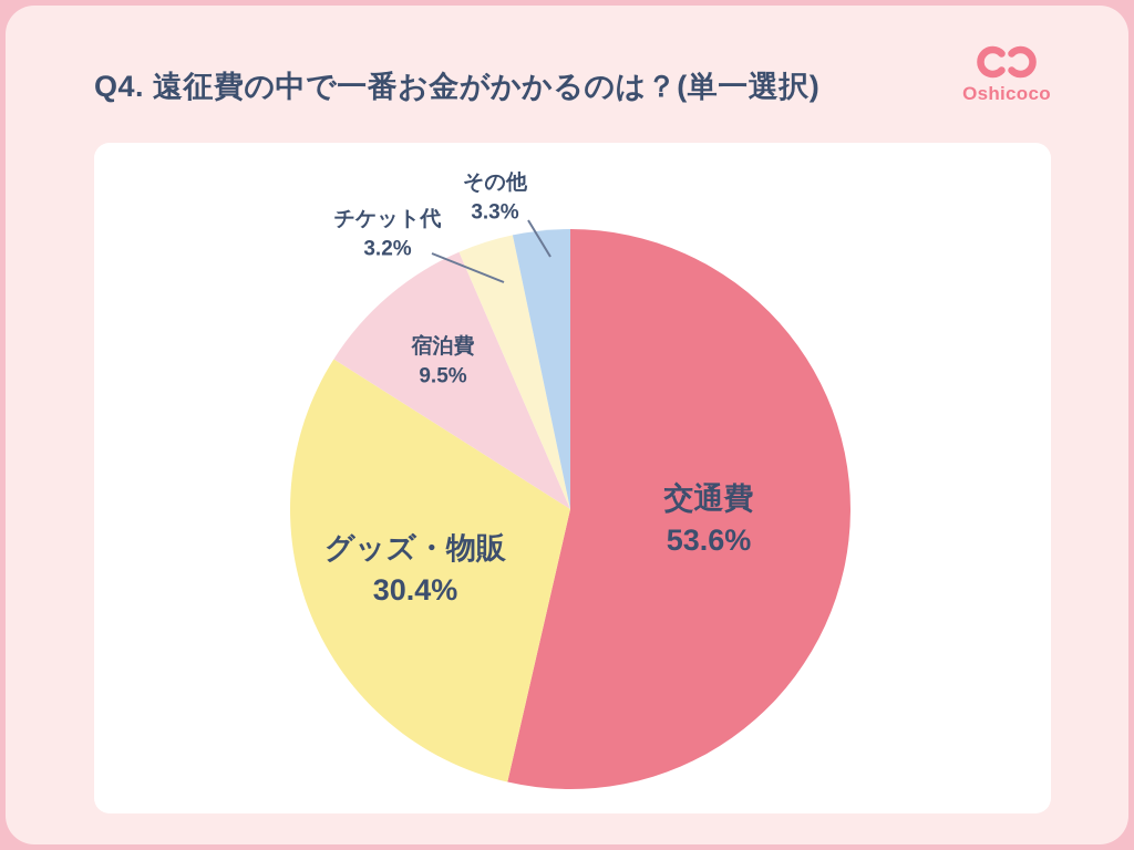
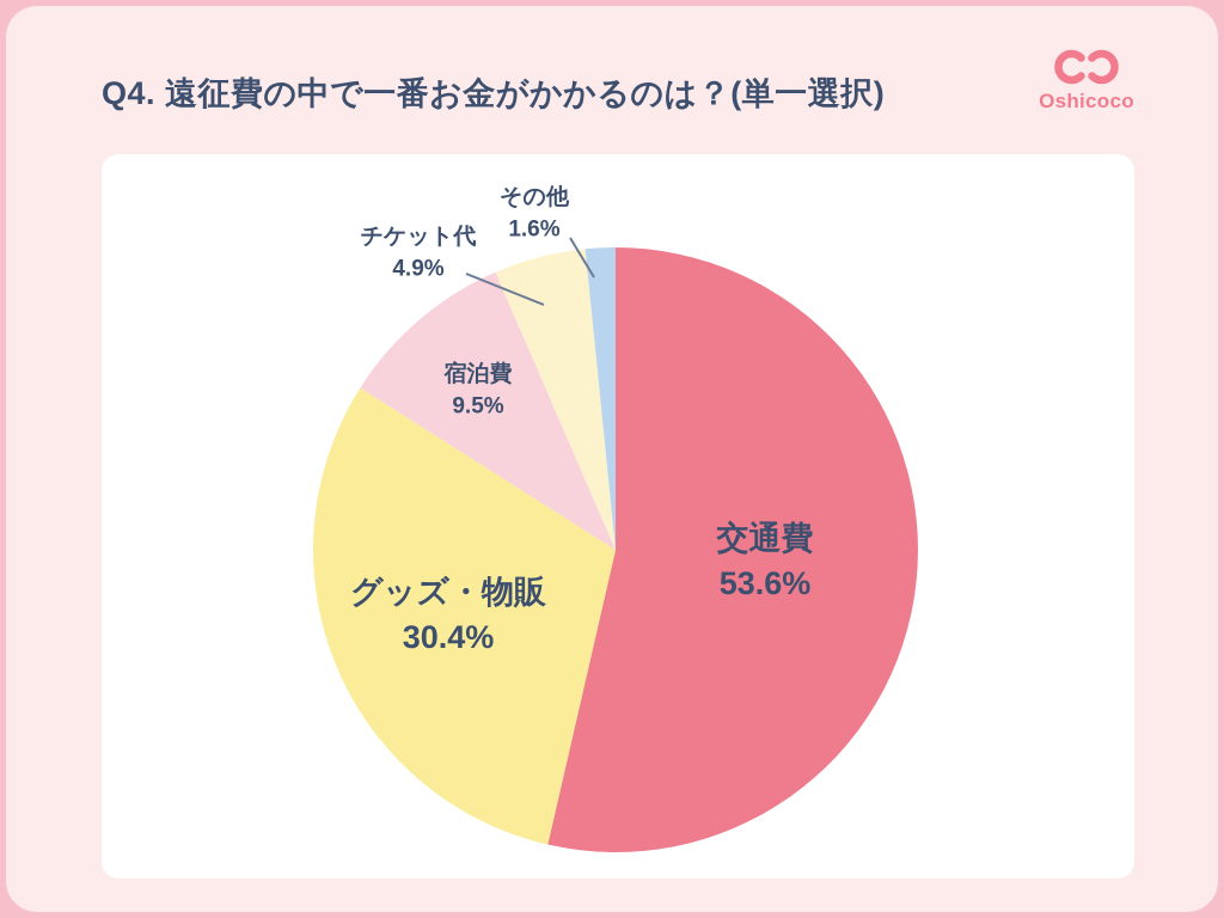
チケット代: 3.2% -> 4.9%
その他: 3.3% -> 1.6%
